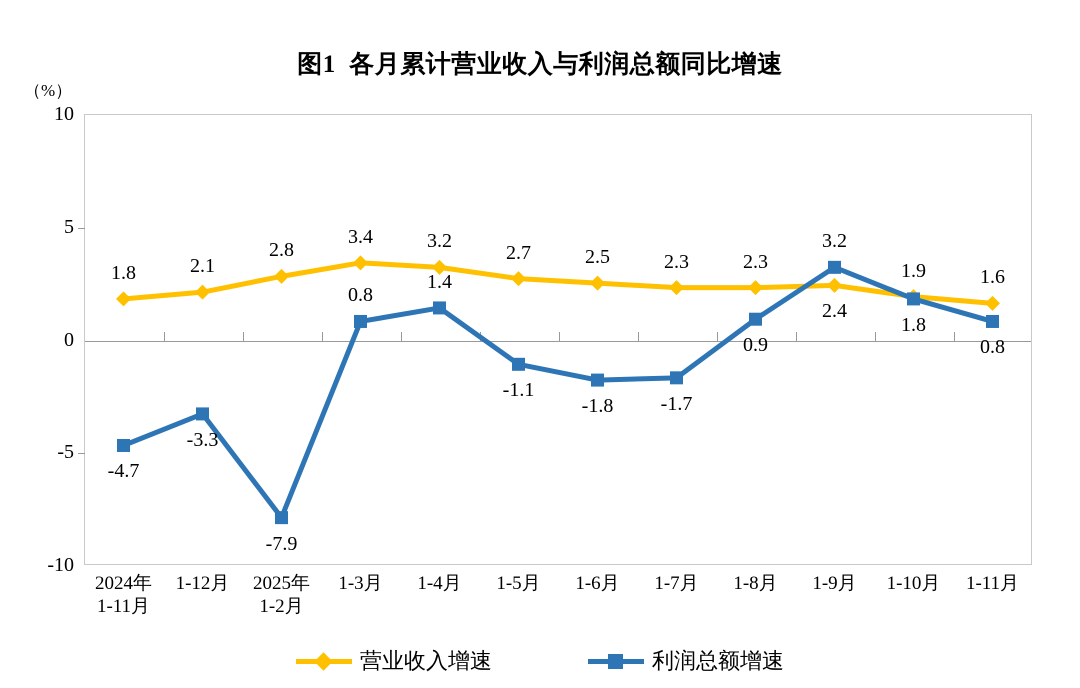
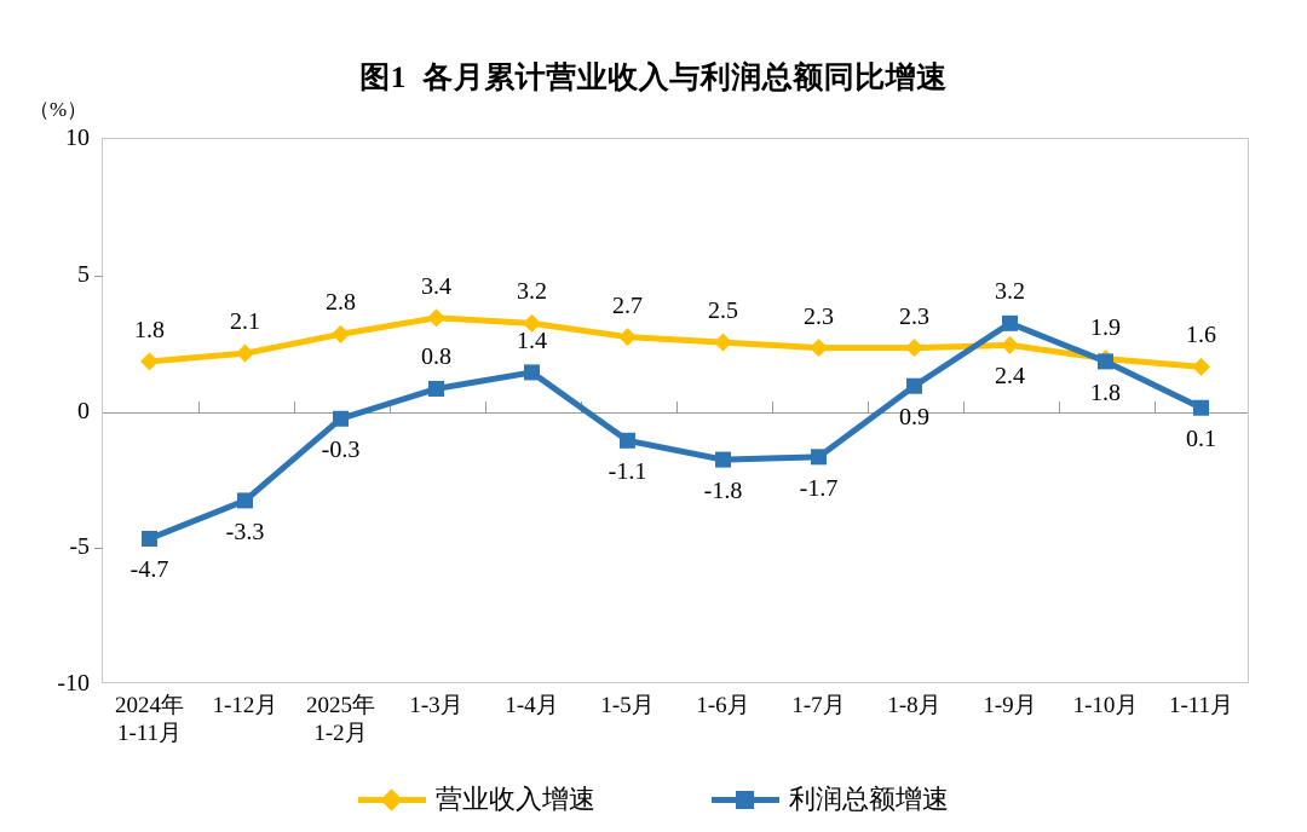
利润总额增速/2025年 1-2月: -7.9 -> -0.3
利润总额增速/1-11月: 0.8 -> 0.1
